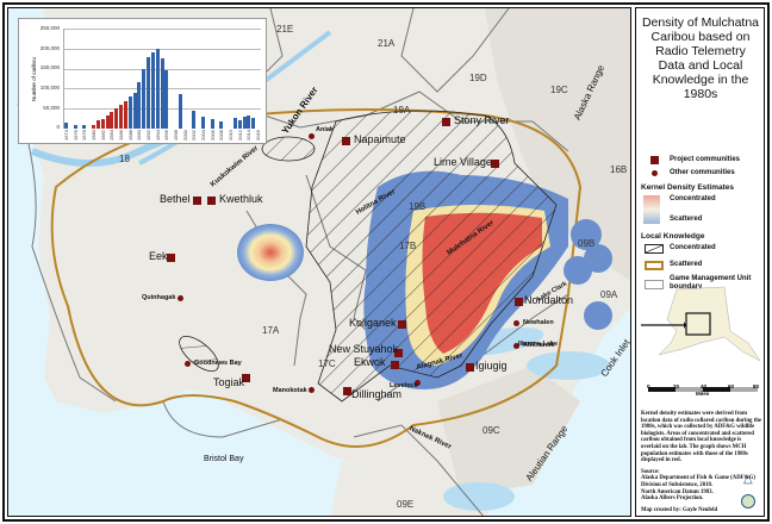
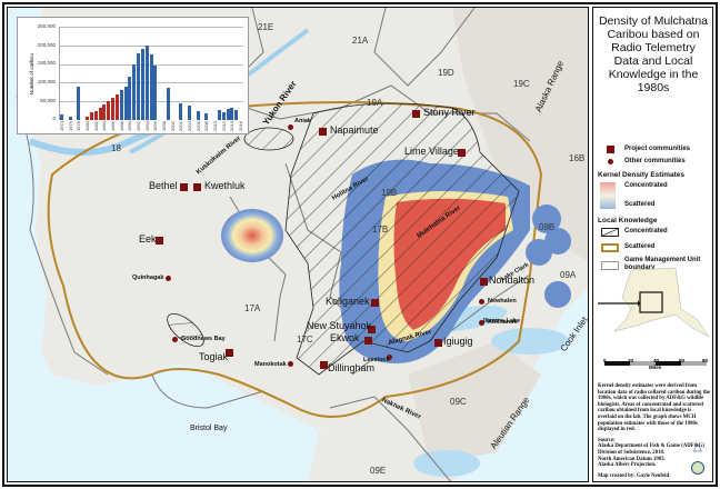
1978: 10000 -> 90000
2004: 30000 -> 40000
